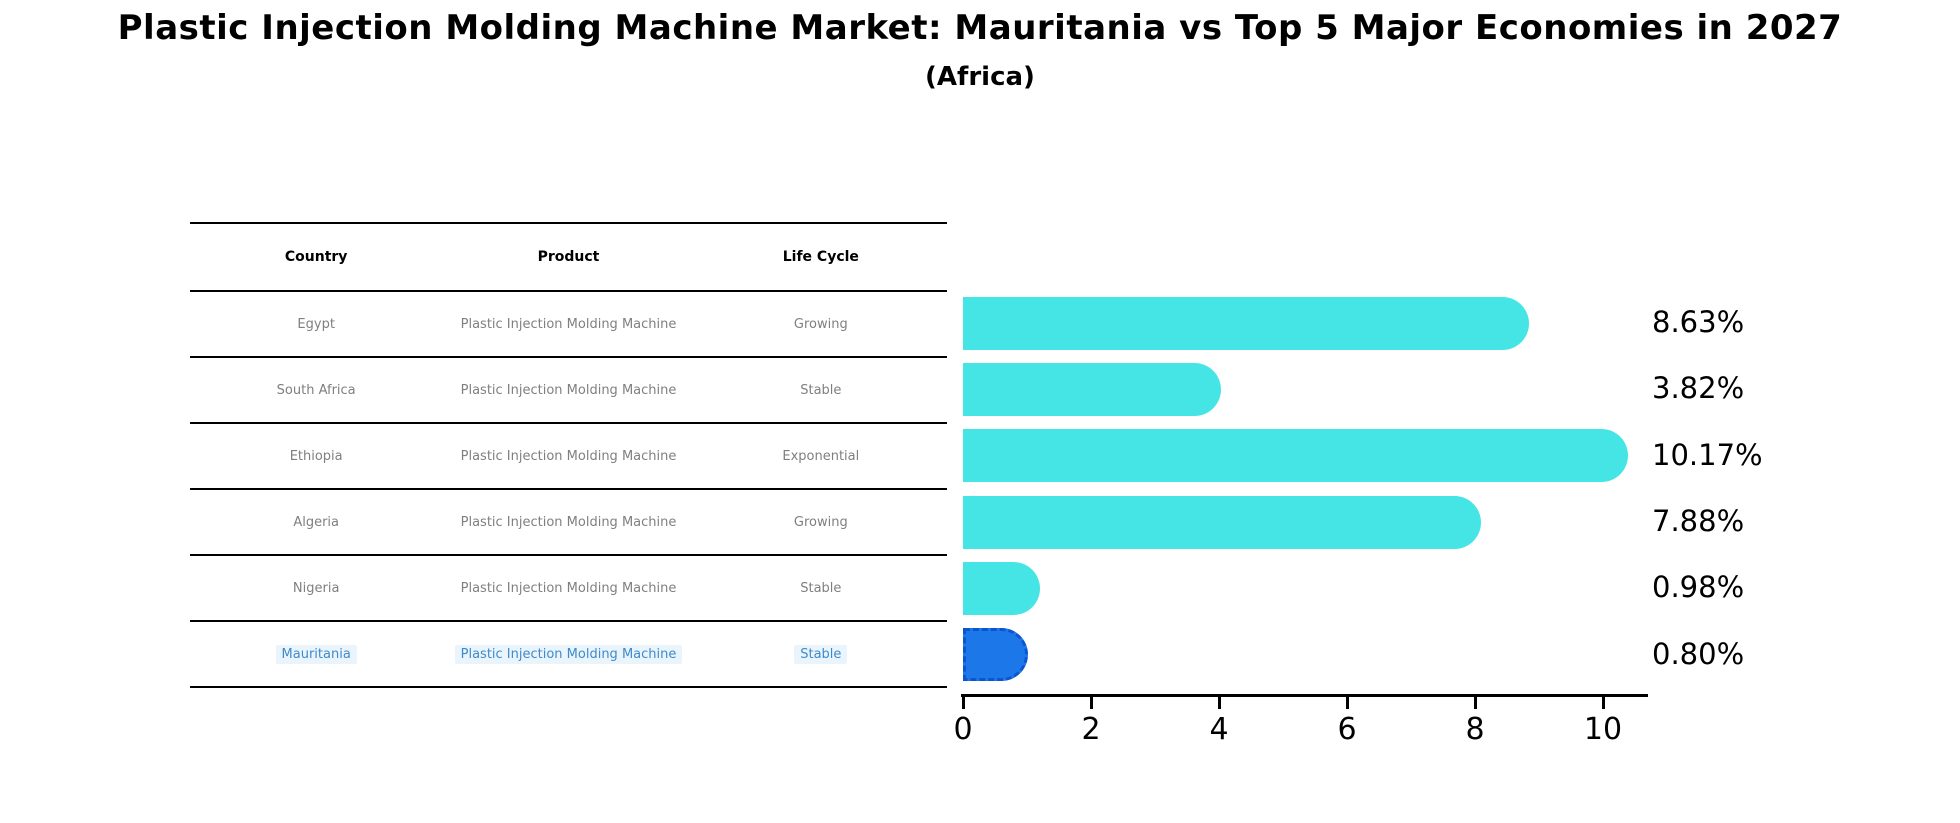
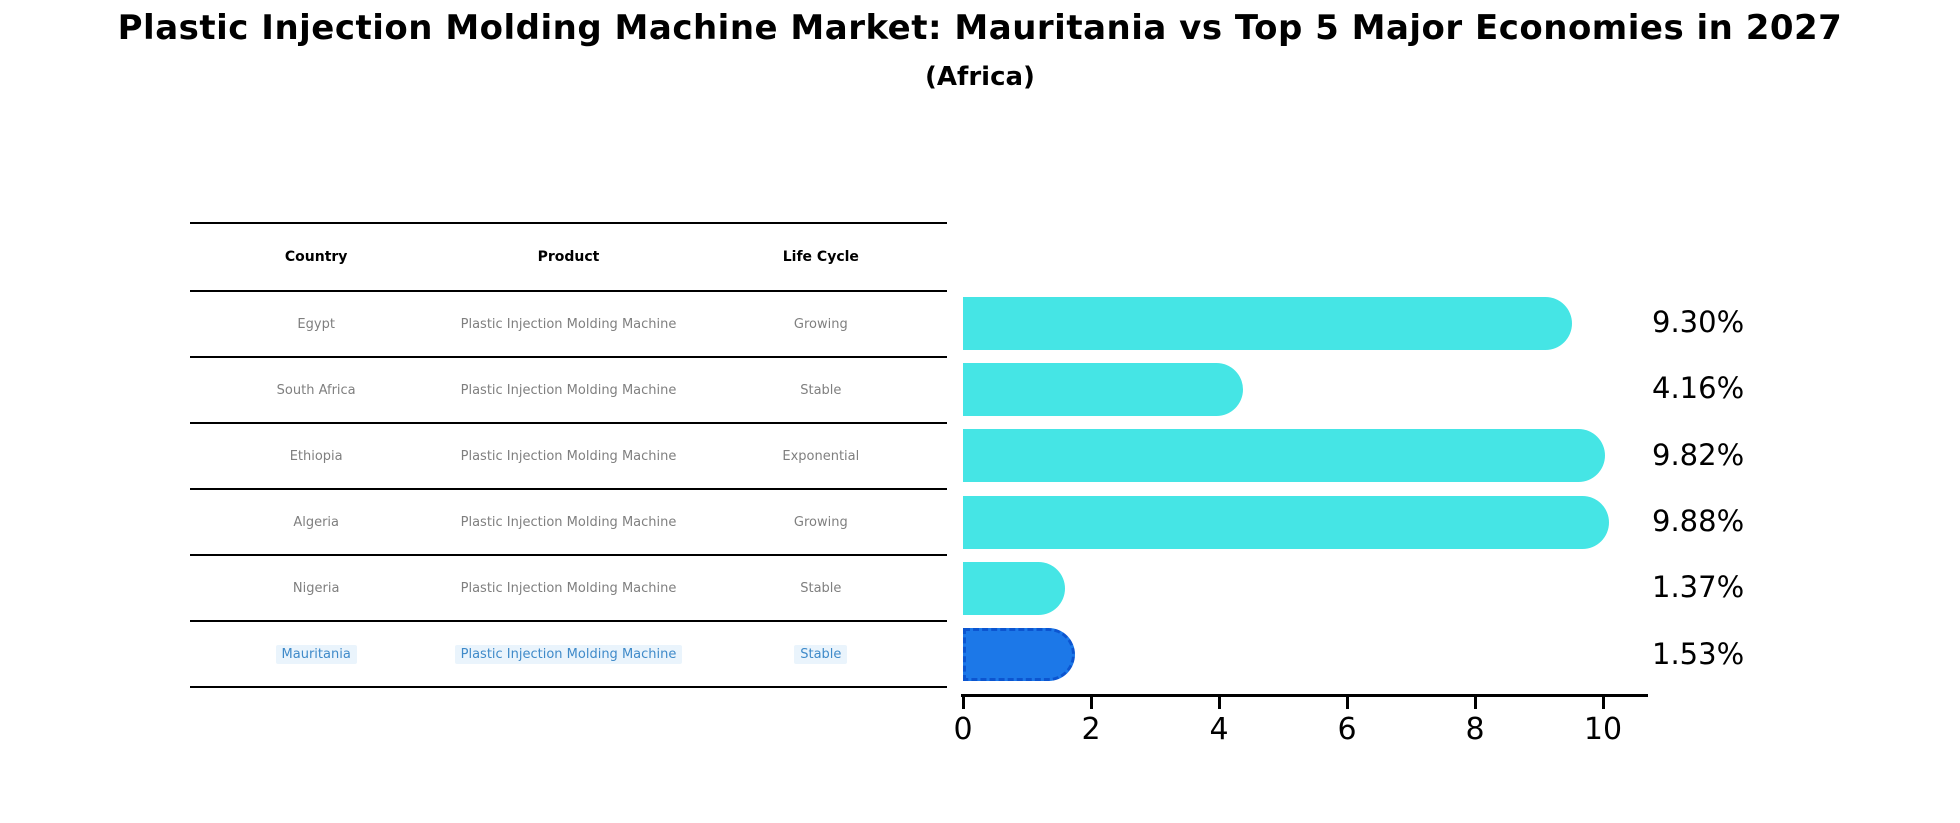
Egypt: 8.63% -> 9.30%
South Africa: 3.82% -> 4.16%
Ethiopia: 10.17% -> 9.82%
Algeria: 7.88% -> 9.88%
Nigeria: 0.98% -> 1.37%
Mauritania: 0.80% -> 1.53%
